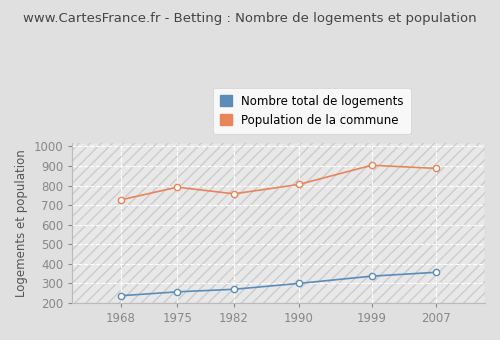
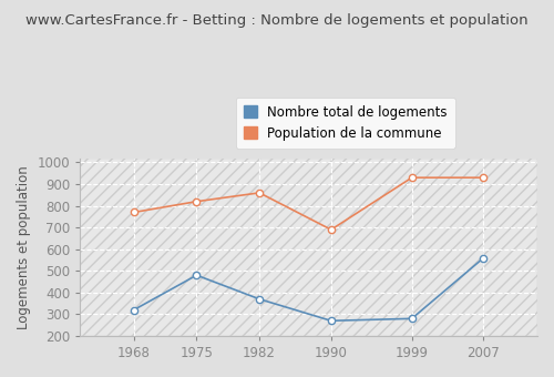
Nombre total de logements/1968: 240 -> 320
Population de la commune/1968: 730 -> 770
Nombre total de logements/1975: 260 -> 480
Population de la commune/1975: 790 -> 820
Nombre total de logements/1982: 270 -> 370
Population de la commune/1982: 760 -> 860
Nombre total de logements/1990: 300 -> 270
Population de la commune/1990: 810 -> 690
Nombre total de logements/1999: 340 -> 280
Population de la commune/1999: 900 -> 930
Nombre total de logements/2007: 360 -> 560
Population de la commune/2007: 890 -> 930
